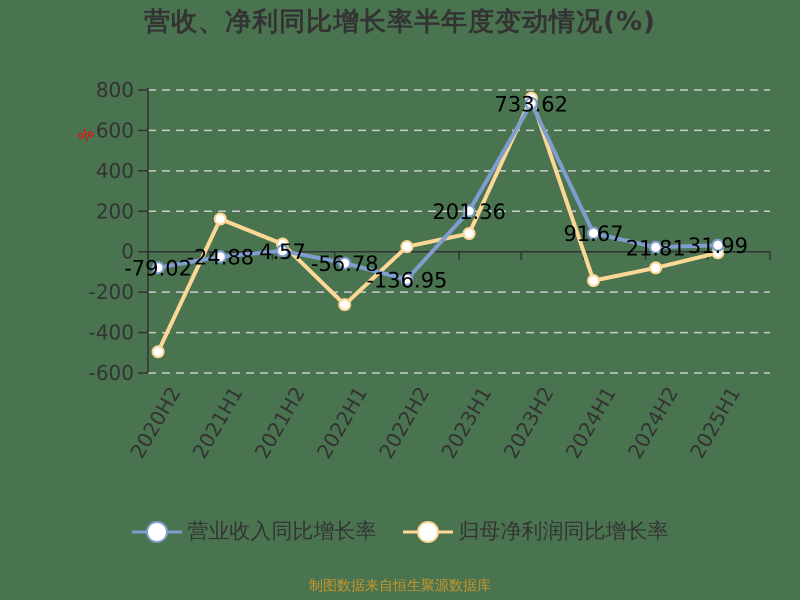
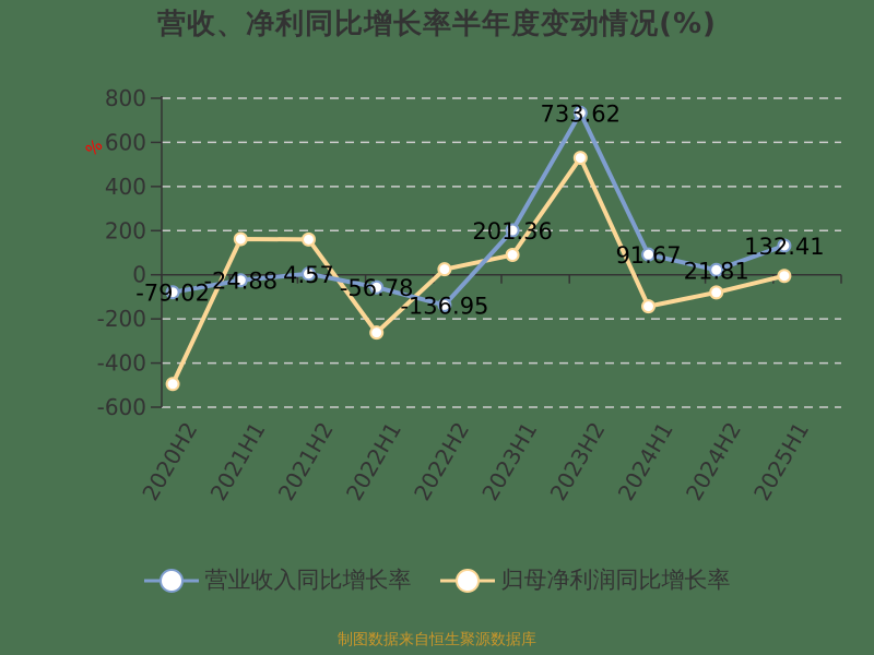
归母净利润同比增长率/2021H2: 40 -> 160
归母净利润同比增长率/2023H2: 760 -> 530
营业收入同比增长率/2025H1: 31.99 -> 132.41
